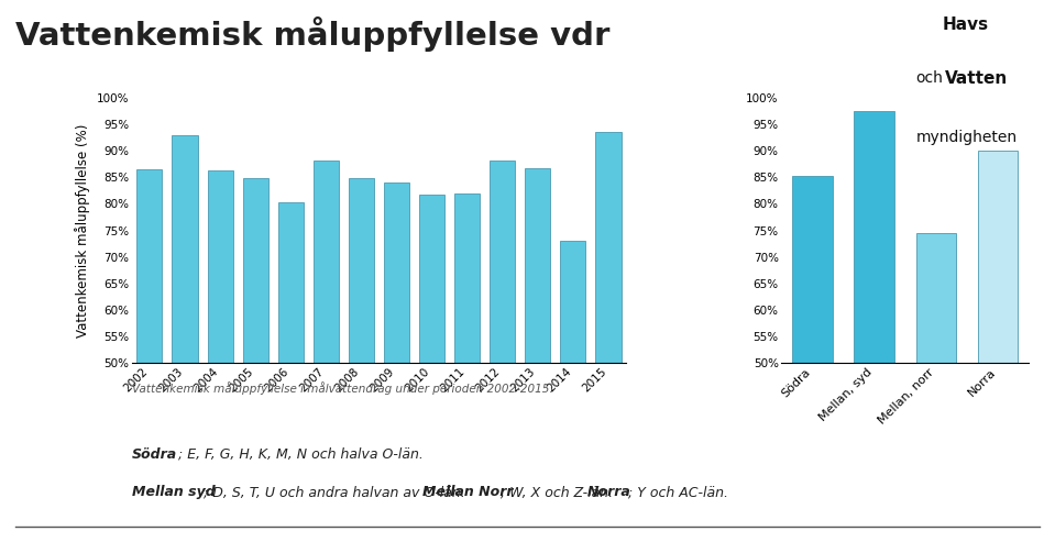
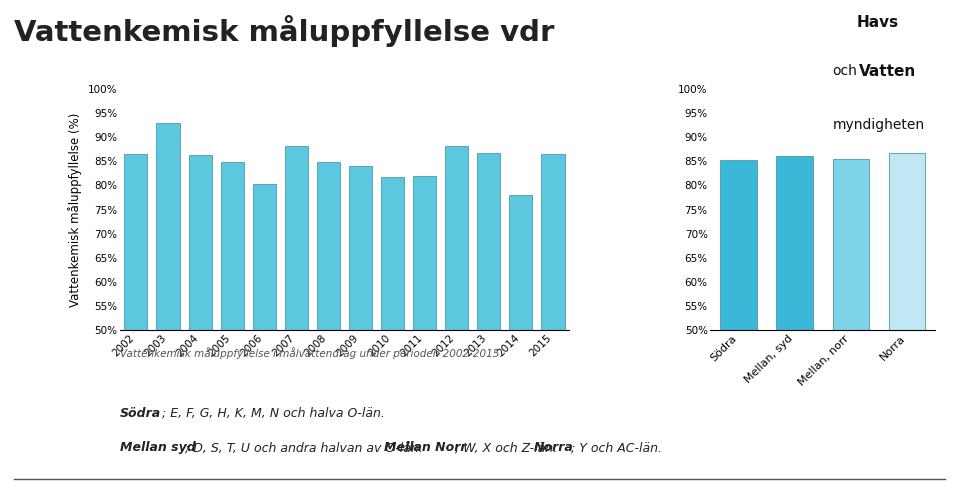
2014: 73.0% -> 78.0%
2015: 93.5% -> 86.4%
Mellan, syd: 97.5% -> 86.0%
Mellan, norr: 74.5% -> 85.5%
Norra: 90.0% -> 86.7%
